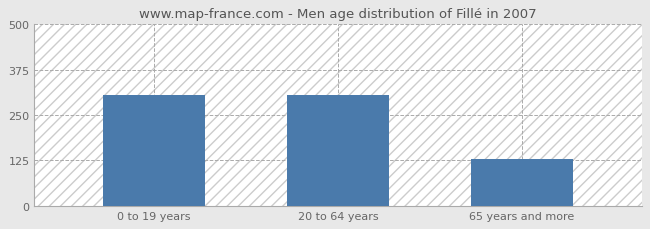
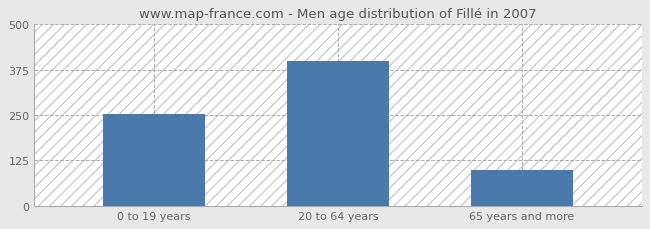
0 to 19 years: 305 -> 252
20 to 64 years: 305 -> 400
65 years and more: 130 -> 100
